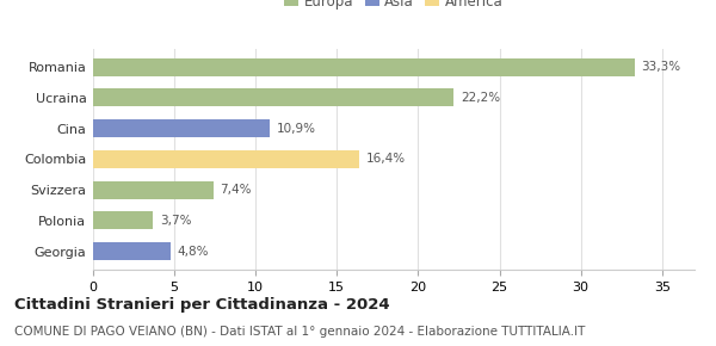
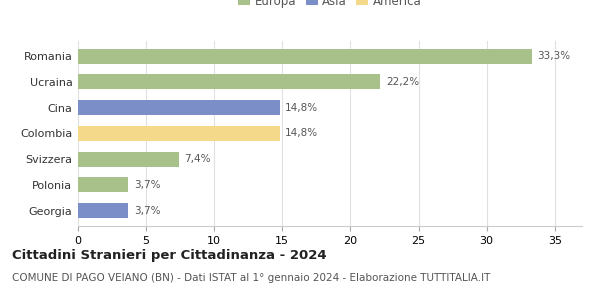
Cina: 10,9% -> 14,8%
Colombia: 16,4% -> 14,8%
Georgia: 4,8% -> 3,7%
